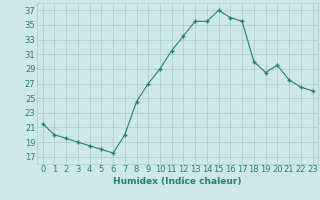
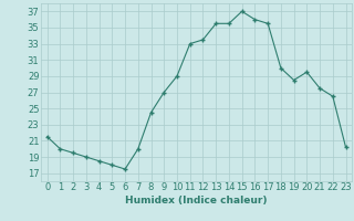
11: 31.5 -> 33.0
23: 26.0 -> 20.2
